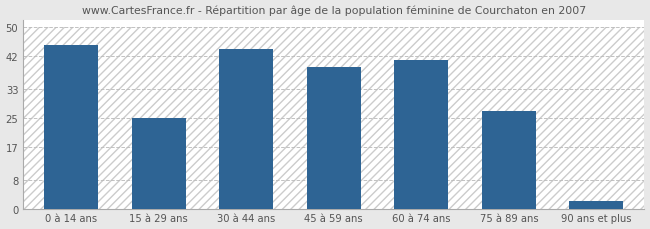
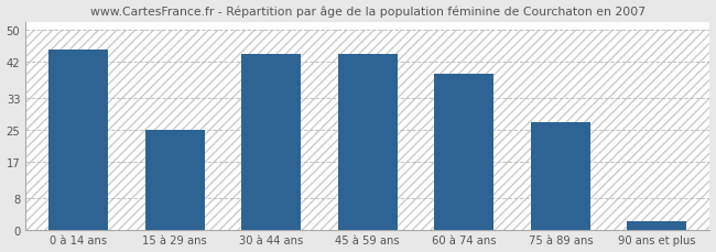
45 à 59 ans: 39 -> 44
60 à 74 ans: 41 -> 39
